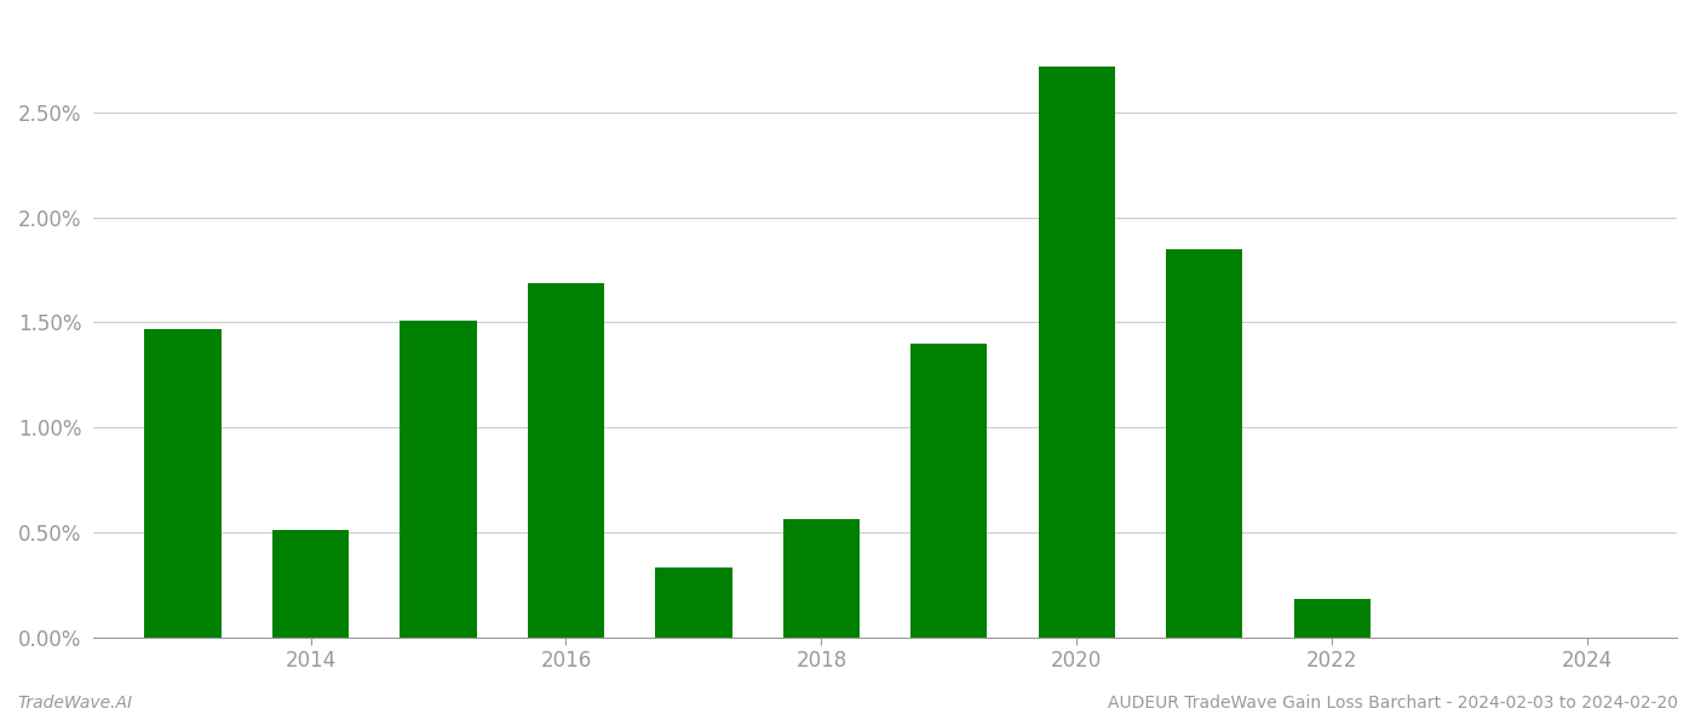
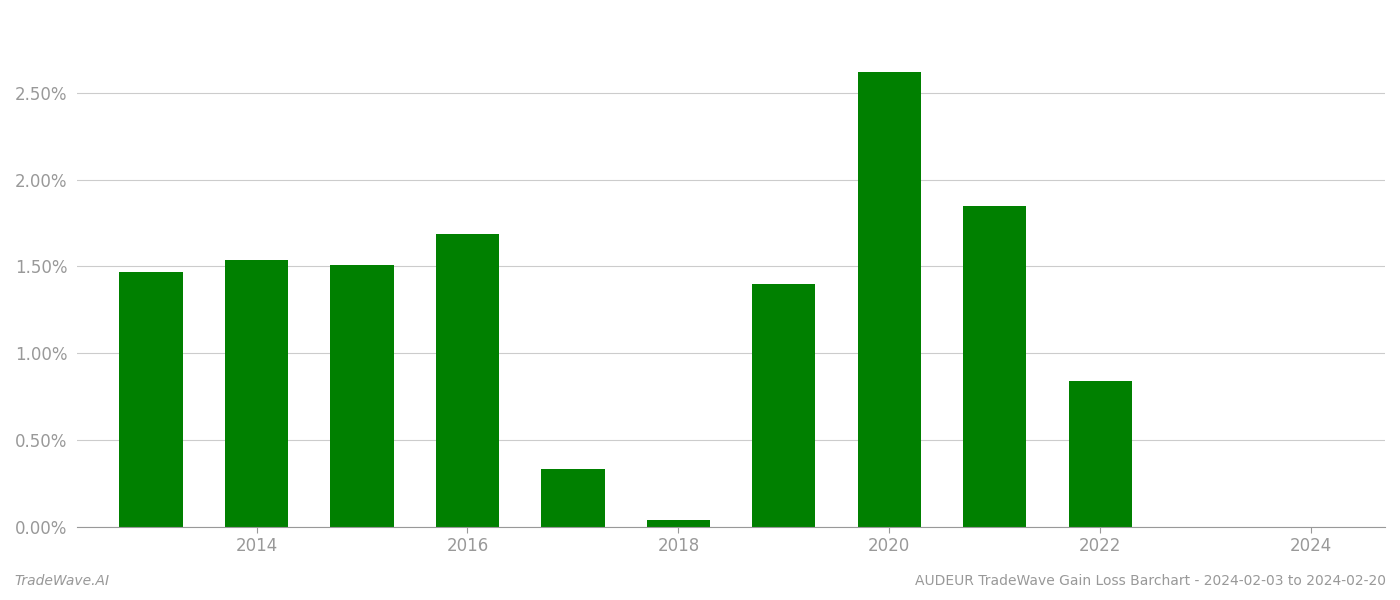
2014: 0.51% -> 1.54%
2018: 0.56% -> 0.04%
2020: 2.72% -> 2.62%
2022: 0.18% -> 0.84%
